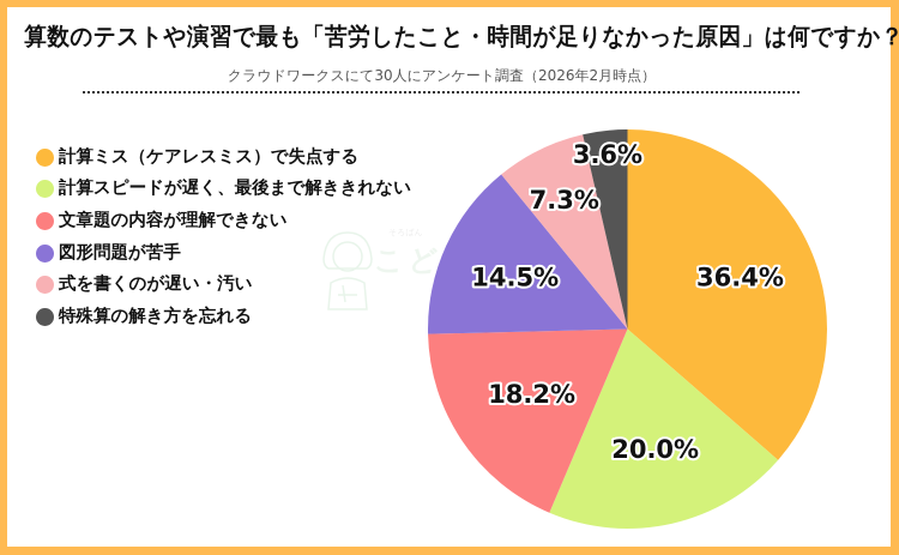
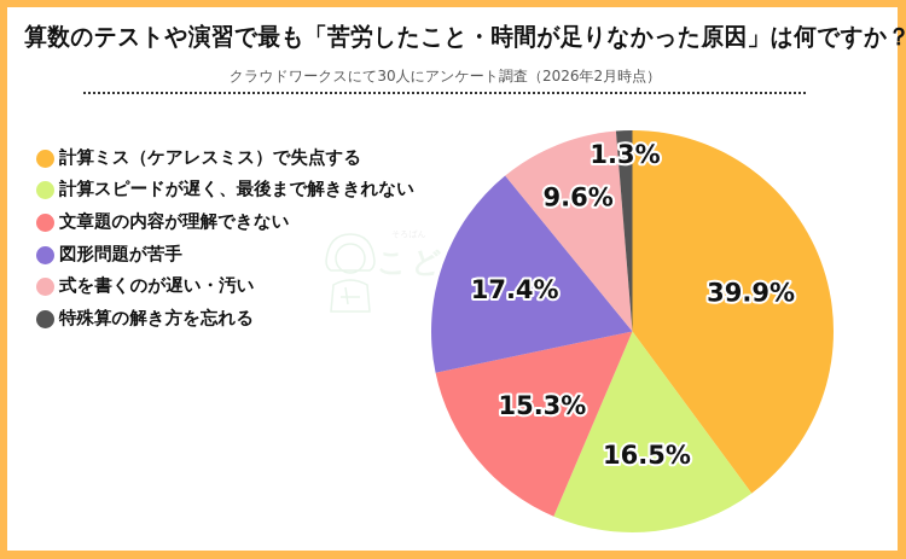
計算ミス（ケアレスミス）で失点する: 36.4% -> 39.9%
計算スピードが遅く、最後まで解ききれない: 20.0% -> 16.5%
文章題の内容が理解できない: 18.2% -> 15.3%
図形問題が苦手: 14.5% -> 17.4%
式を書くのが遅い・汚い: 7.3% -> 9.6%
特殊算の解き方を忘れる: 3.6% -> 1.3%
